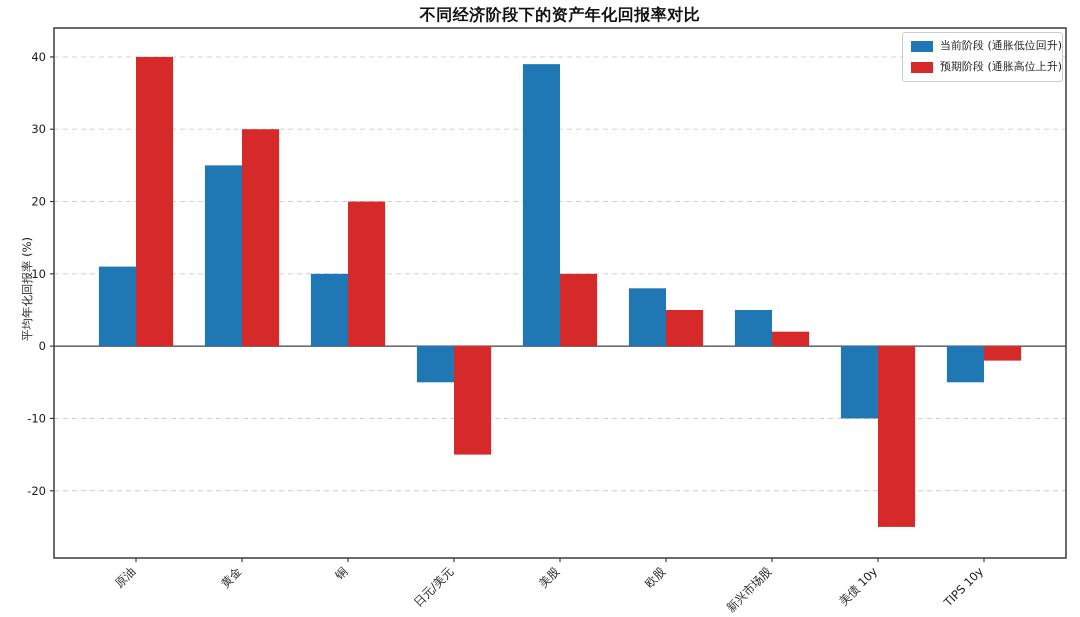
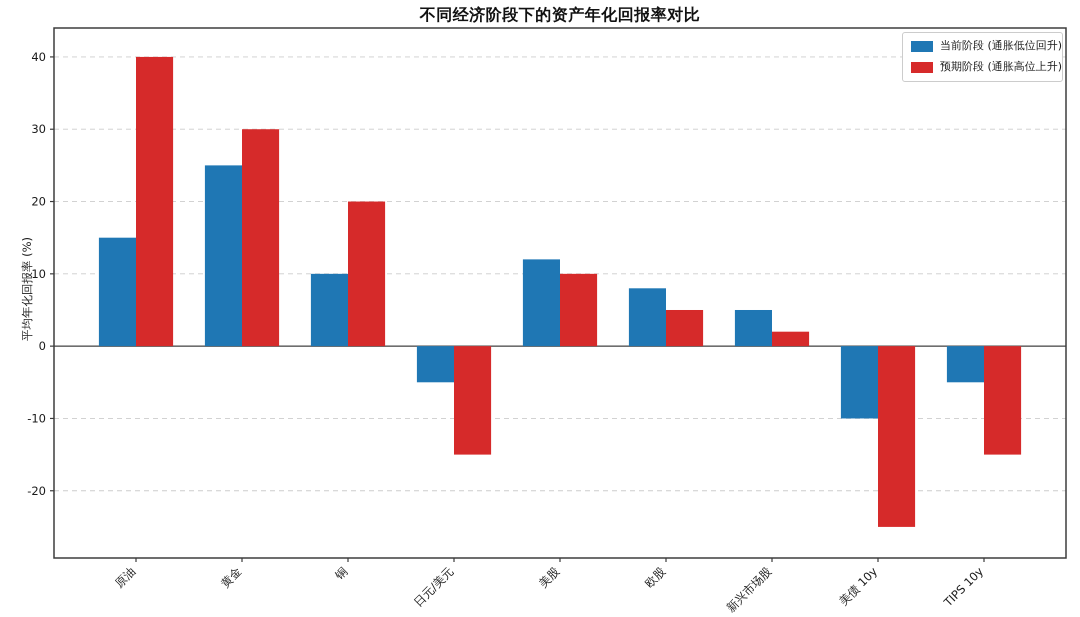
当前阶段 (通胀低位回升)/原油: 11 -> 15
当前阶段 (通胀低位回升)/美股: 39 -> 12
预期阶段 (通胀高位上升)/TIPS 10y: -2 -> -15
